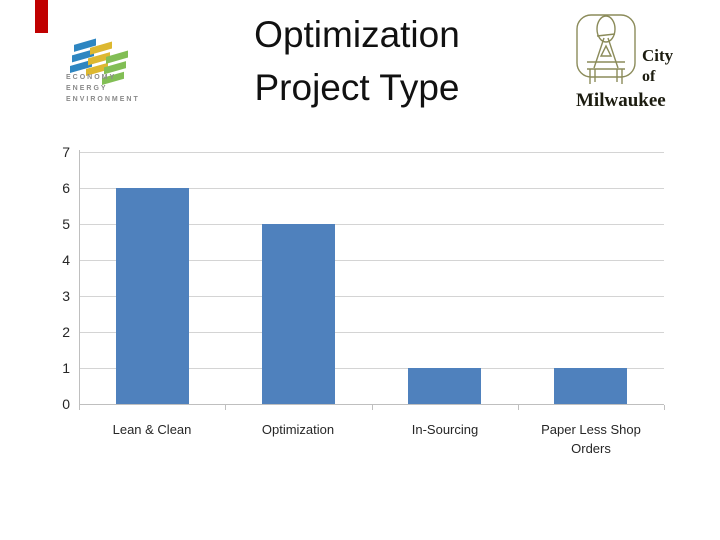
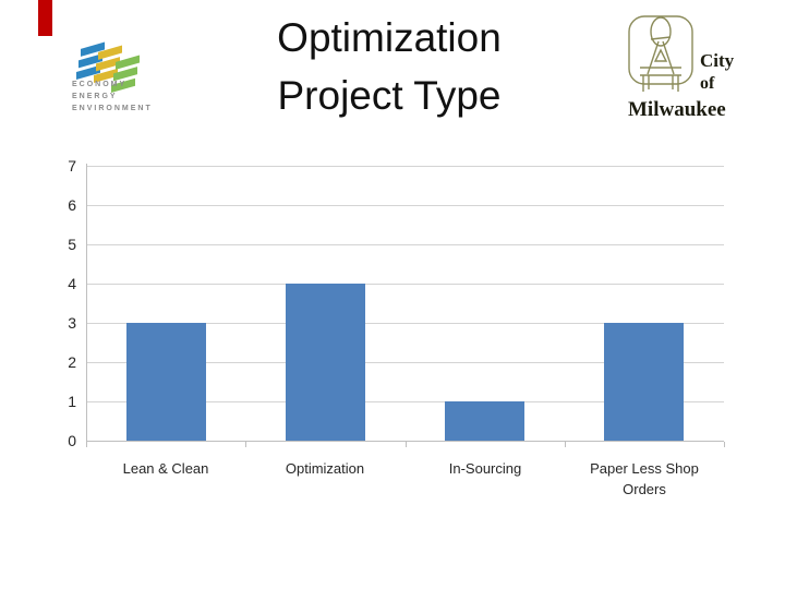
Lean & Clean: 6 -> 3
Optimization: 5 -> 4
Paper Less Shop Orders: 1 -> 3
